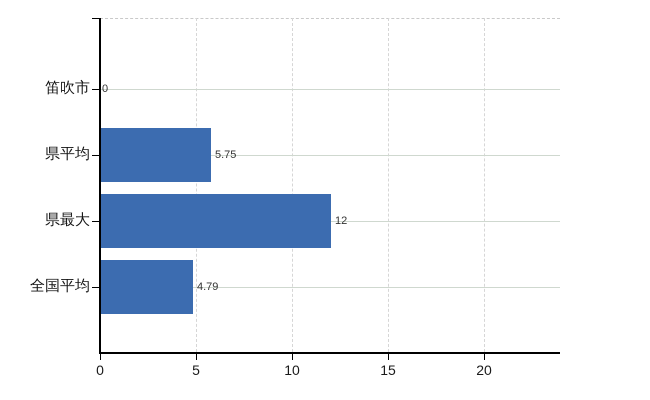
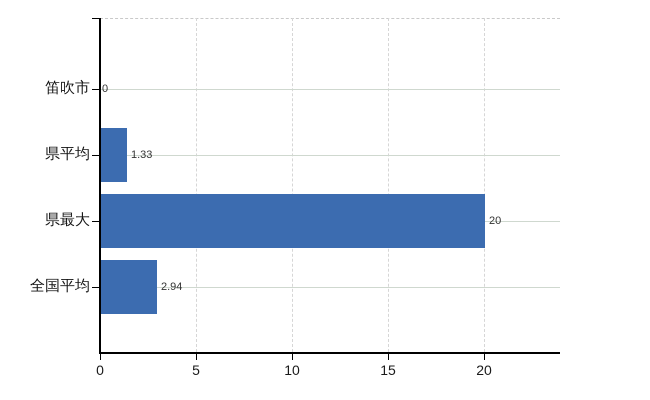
県平均: 5.75 -> 1.33
県最大: 12 -> 20
全国平均: 4.79 -> 2.94
